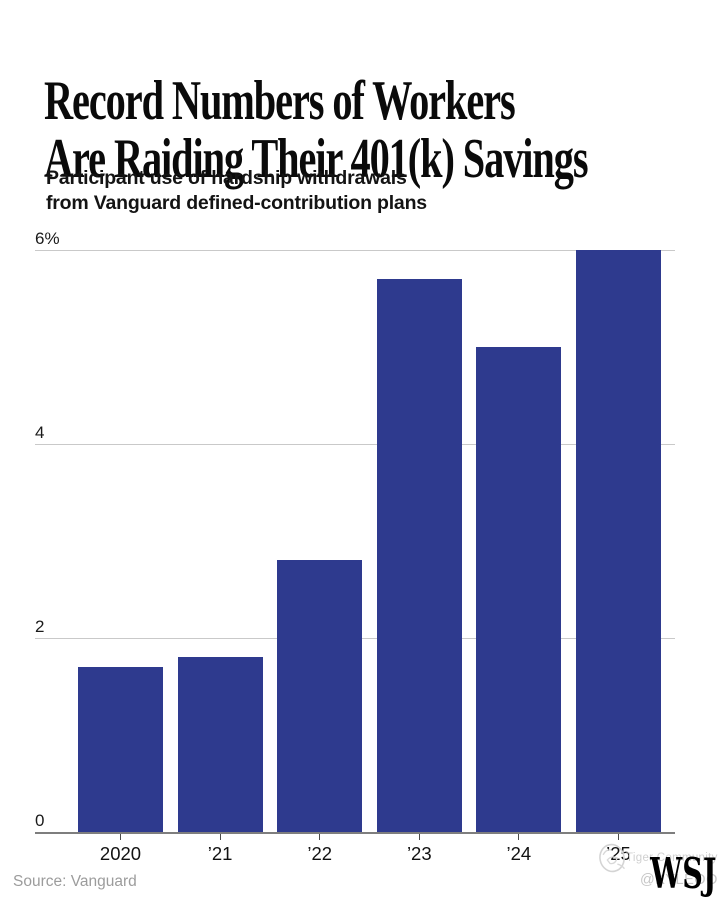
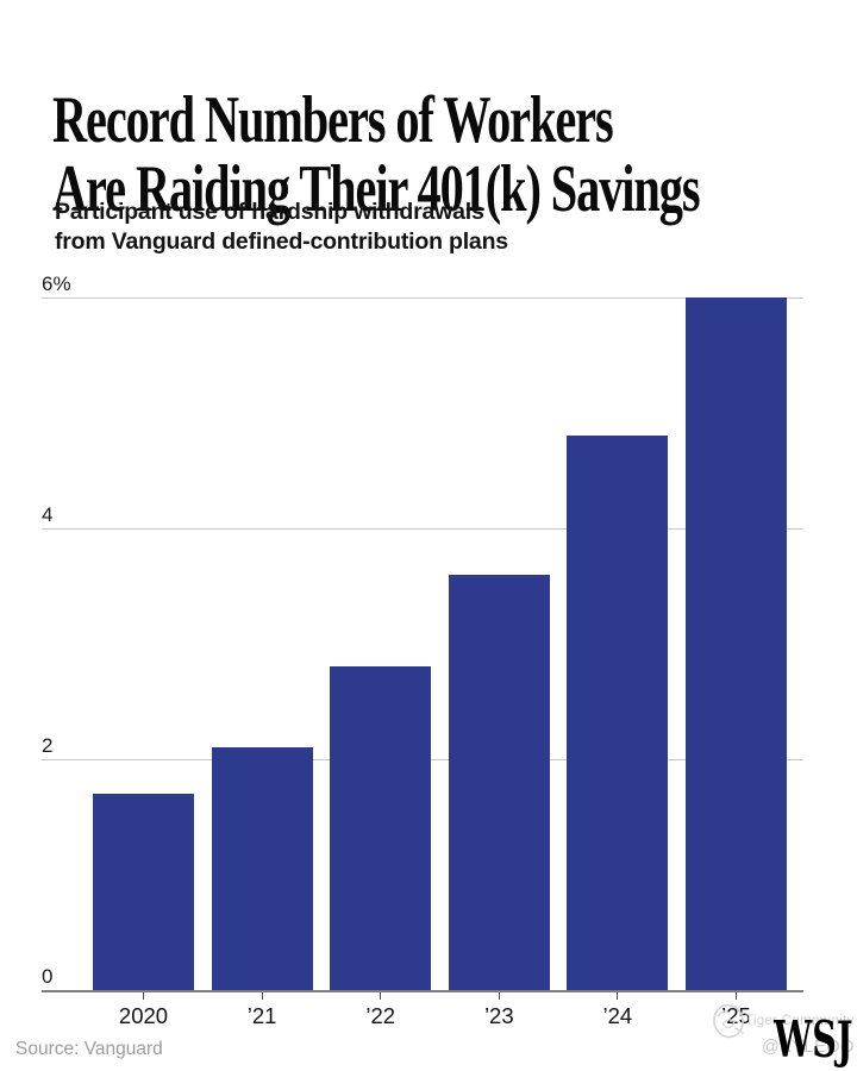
’21: 1.8% -> 2.1%
’23: 5.7% -> 3.6%
’24: 5.0% -> 4.8%
